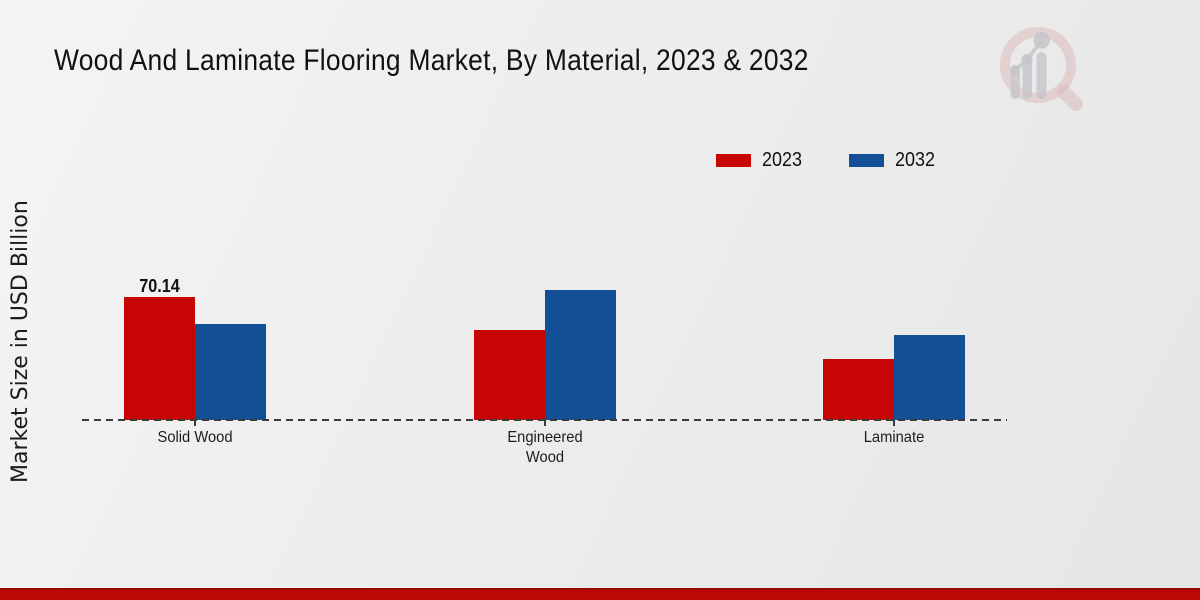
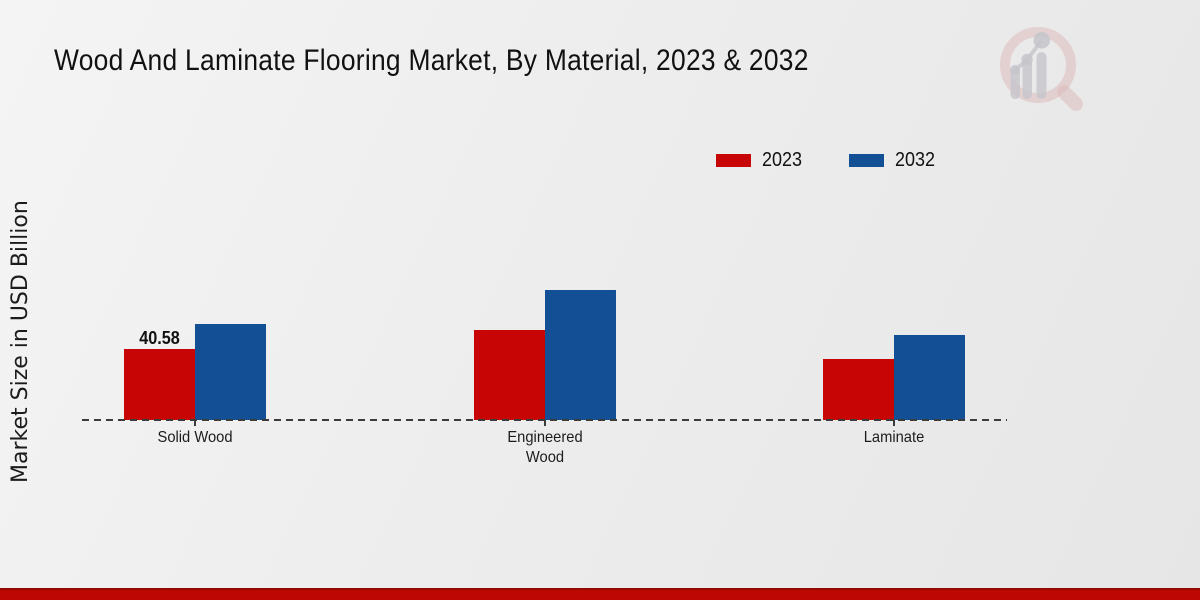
2023/Solid Wood: 70.14 -> 40.58
